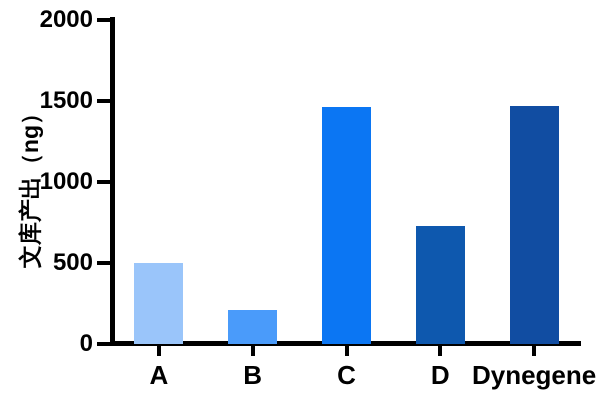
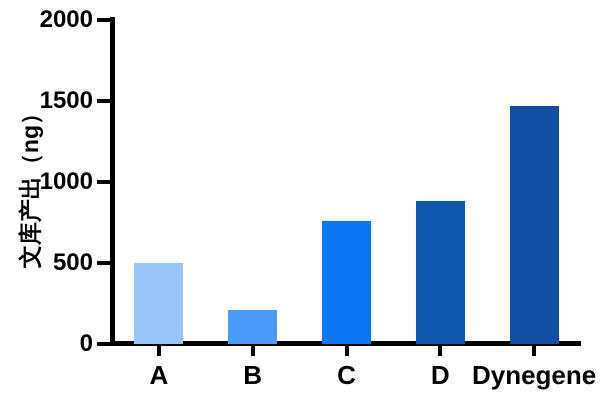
C: 1460 -> 760
D: 730 -> 880
